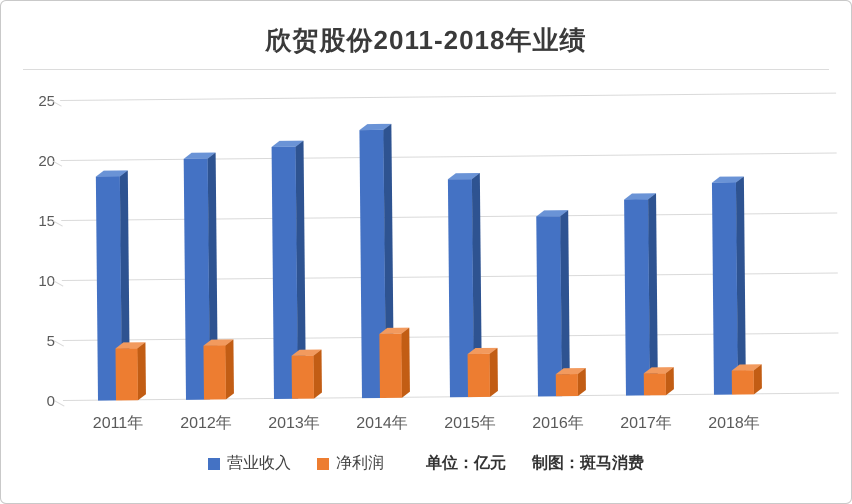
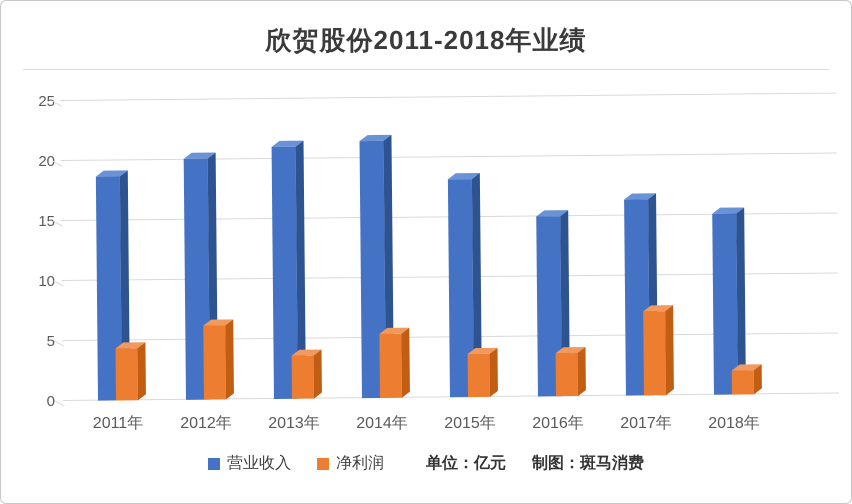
净利润/2012年: 4.5 -> 6.2
营业收入/2014年: 22.3 -> 21.4
净利润/2016年: 1.8 -> 3.6
净利润/2017年: 1.8 -> 7.0
营业收入/2018年: 17.7 -> 15.1
